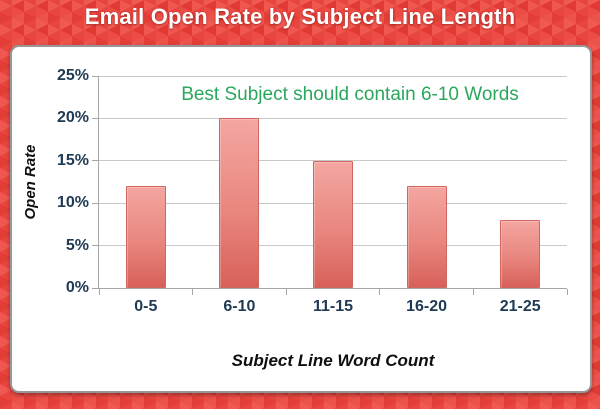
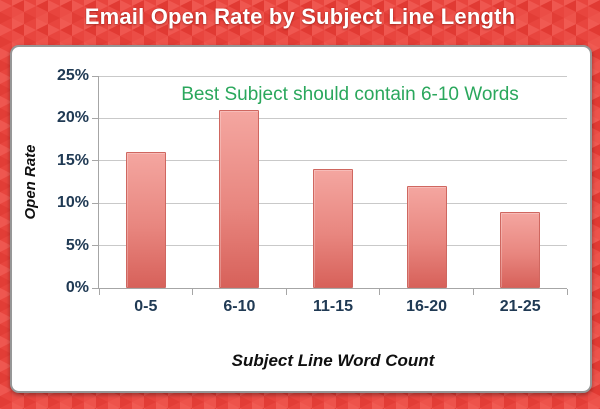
0-5: 12% -> 16%
6-10: 20% -> 21%
11-15: 15% -> 14%
21-25: 8% -> 9%
